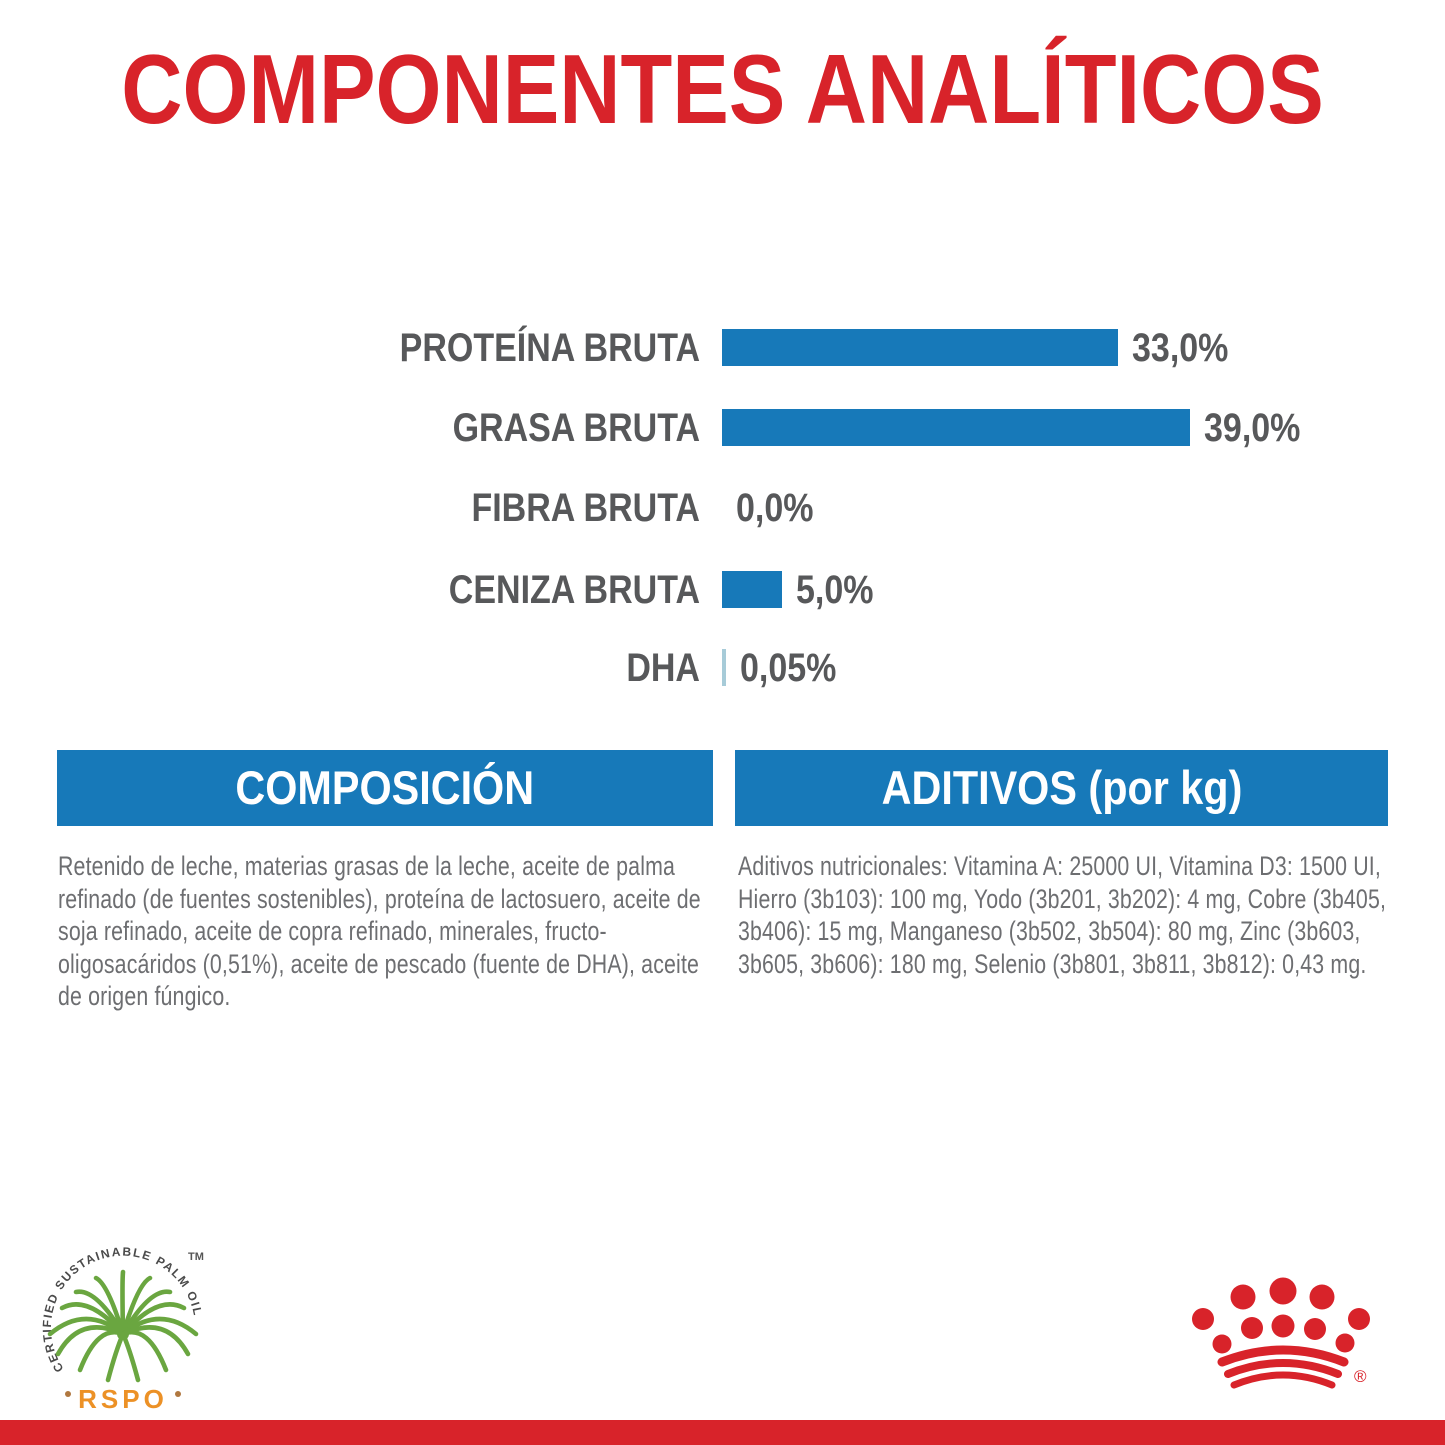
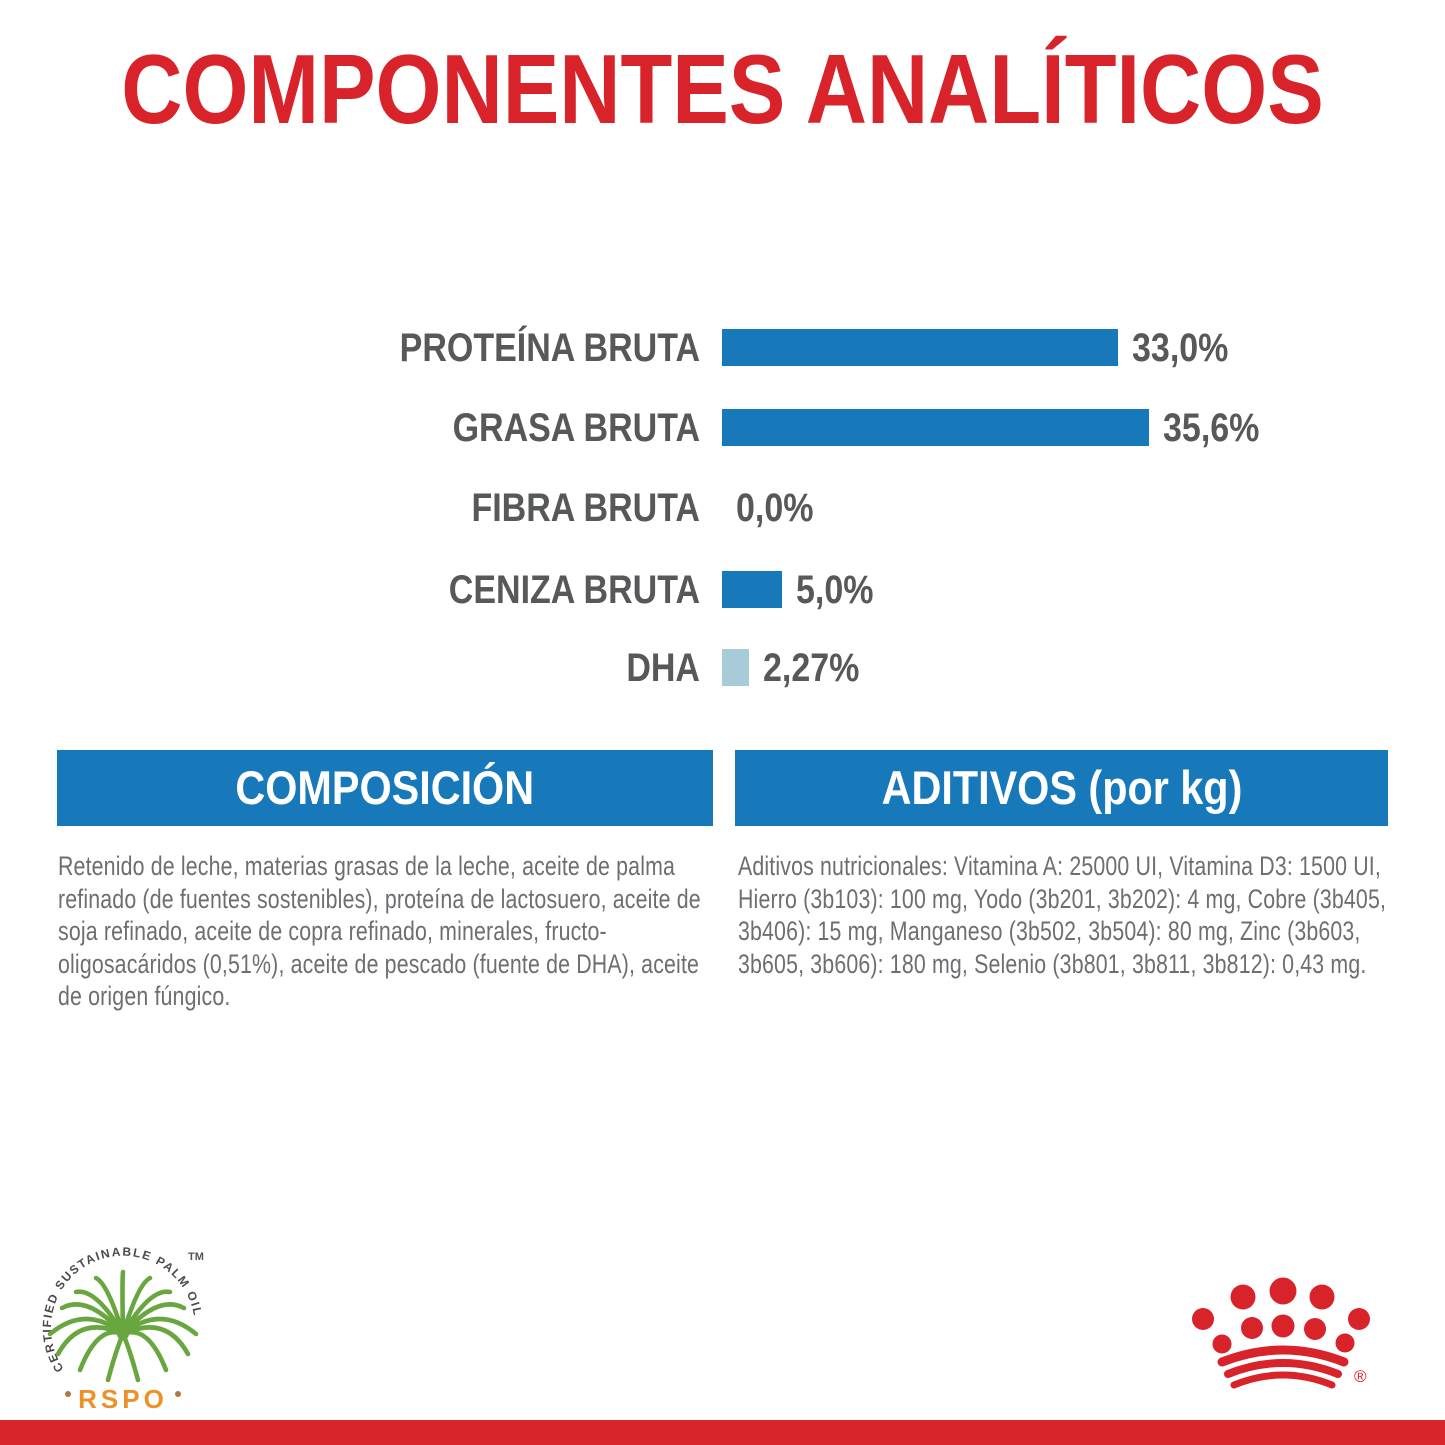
GRASA BRUTA: 39,0% -> 35,6%
DHA: 0,05% -> 2,27%
